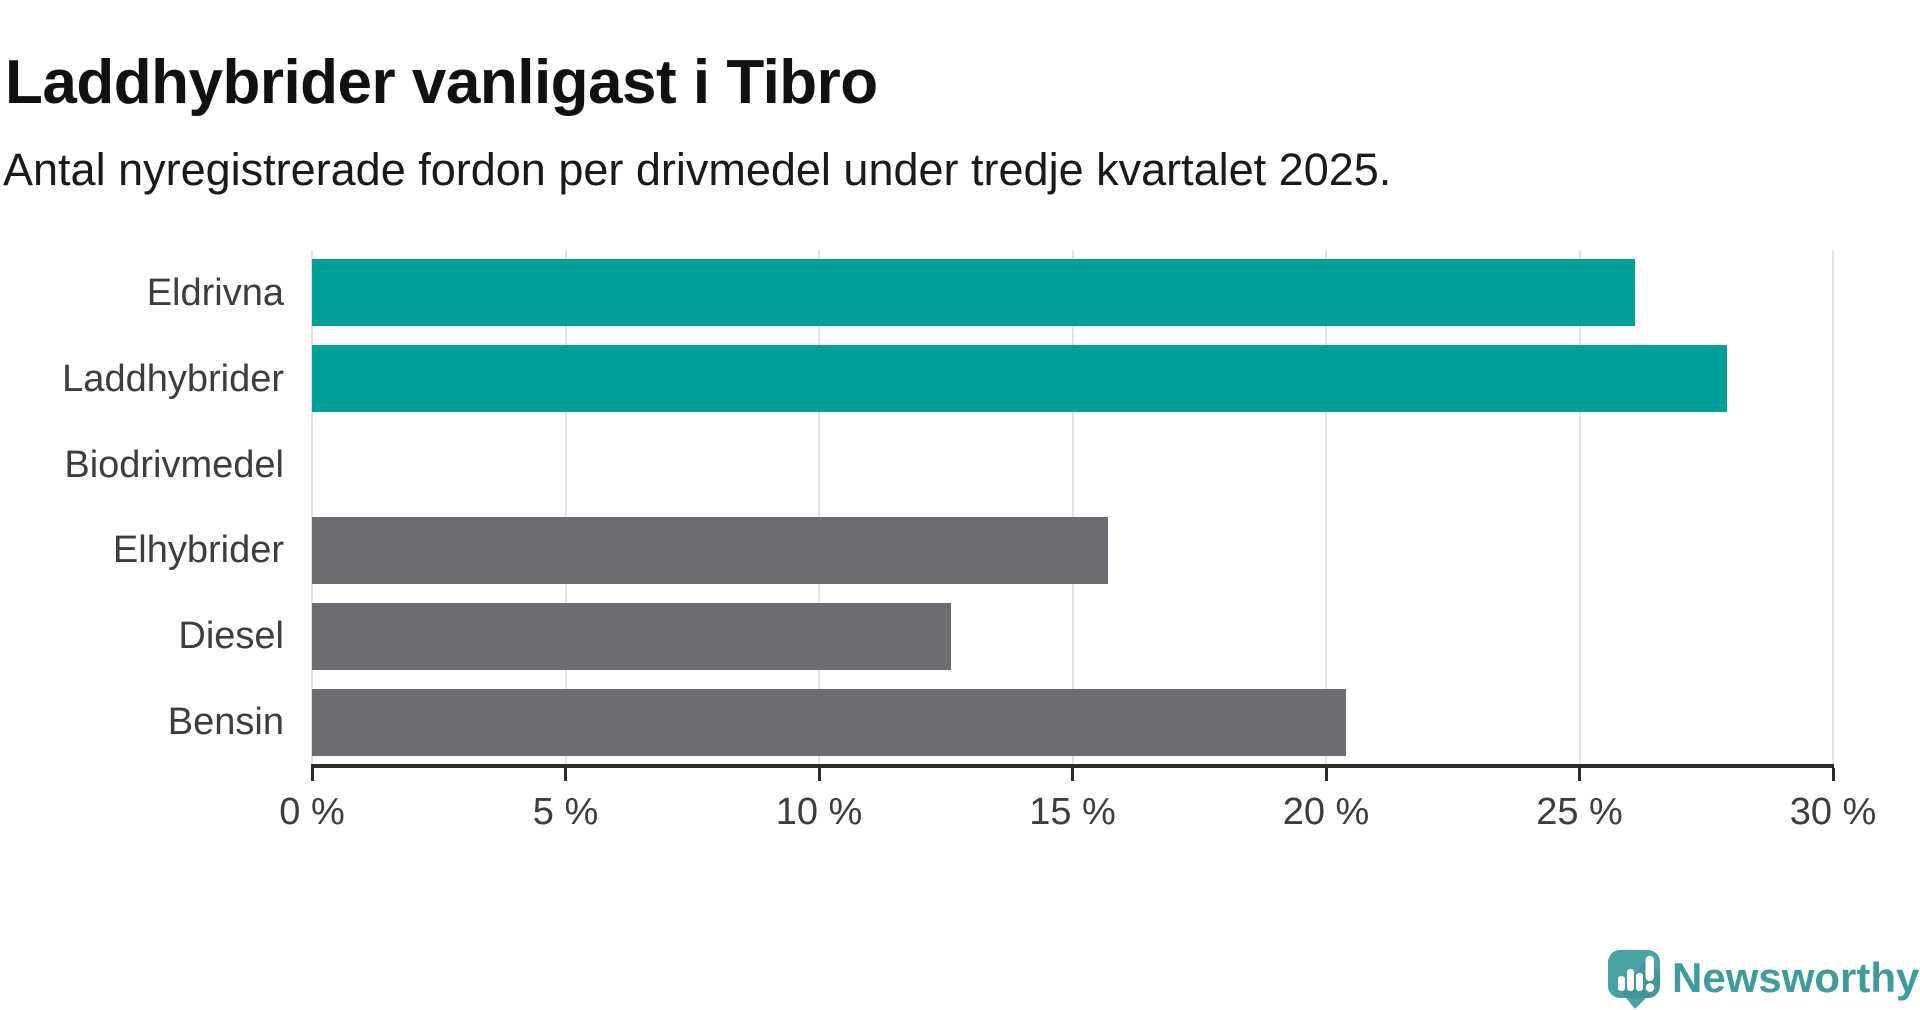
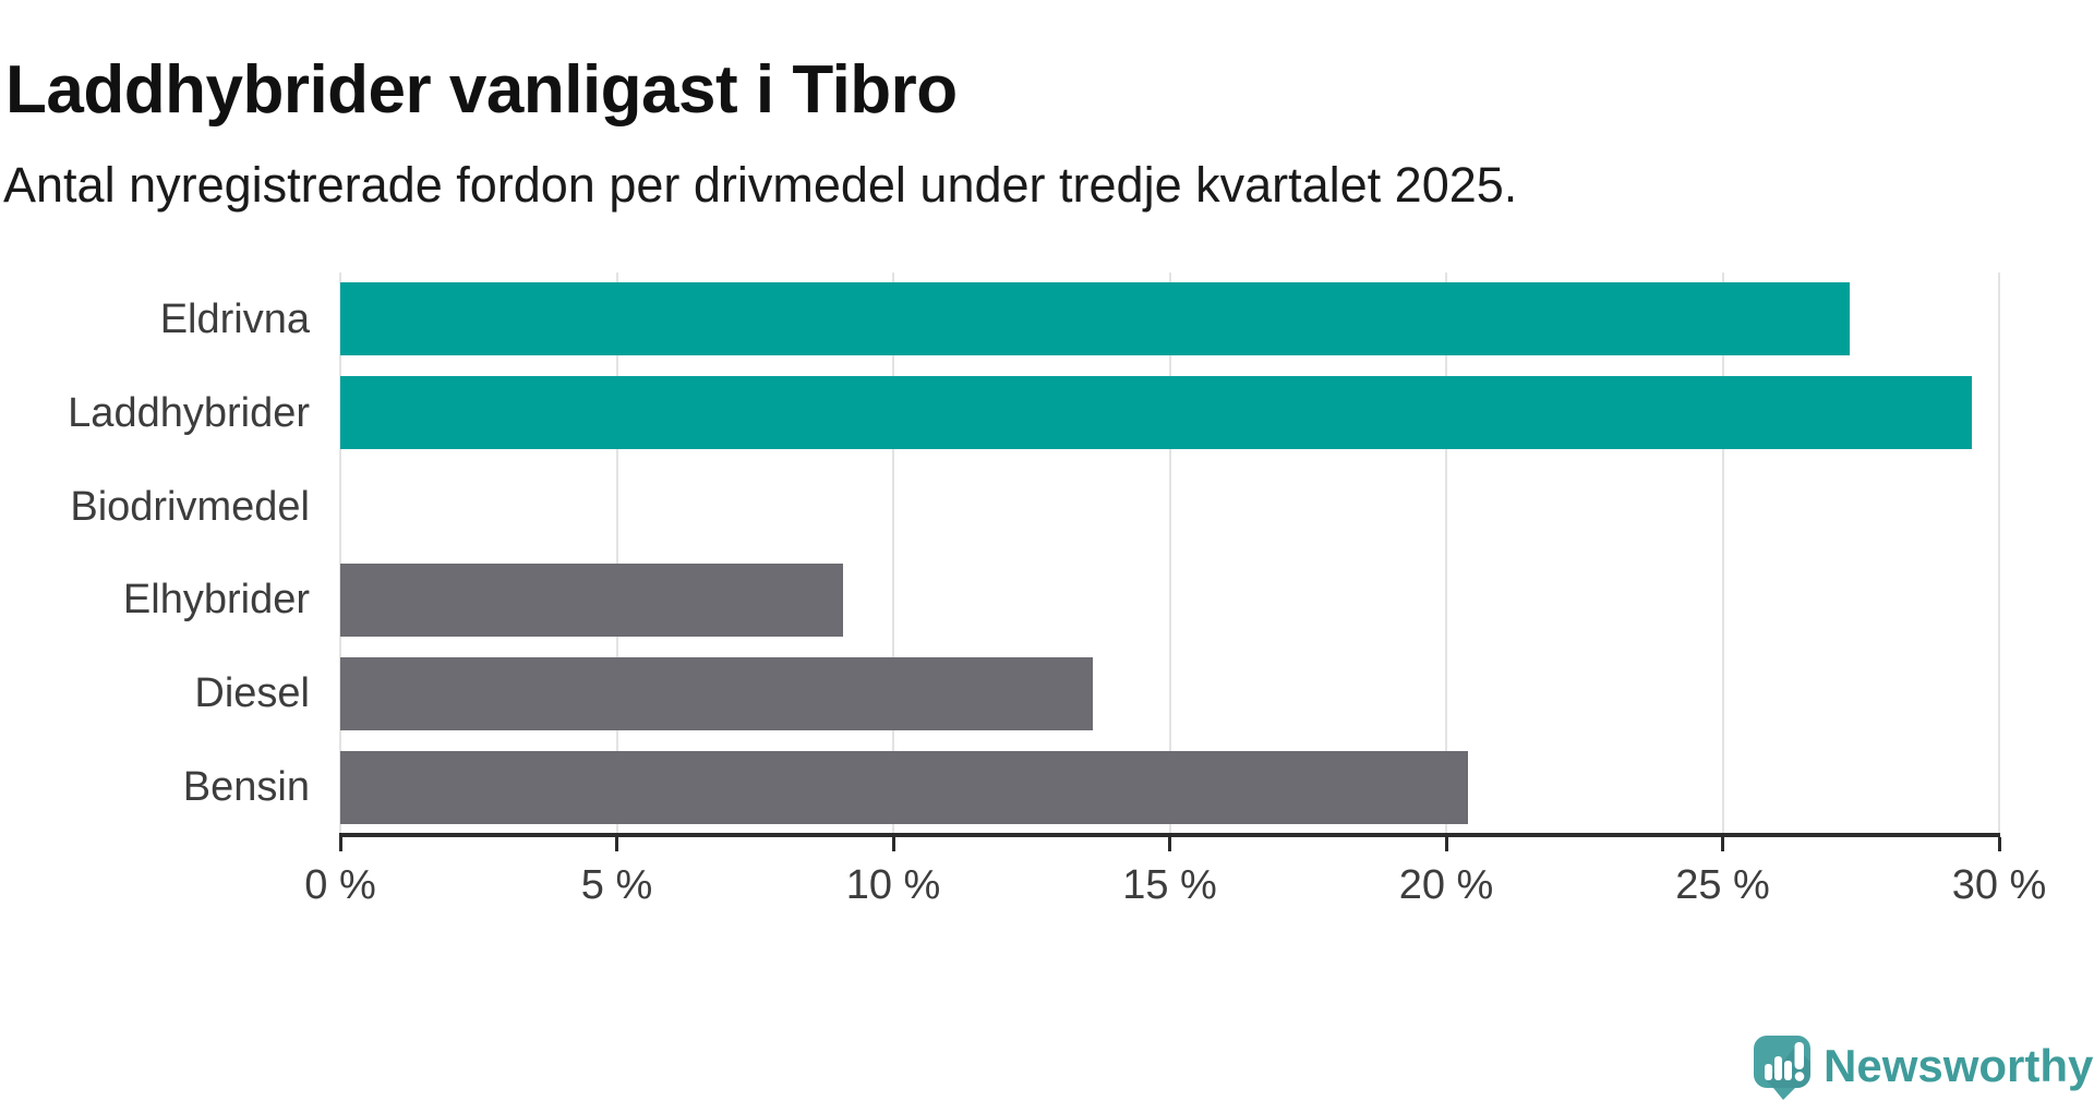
Eldrivna: 26.1% -> 27.3%
Laddhybrider: 27.9% -> 29.5%
Elhybrider: 15.7% -> 9.1%
Diesel: 12.6% -> 13.6%
